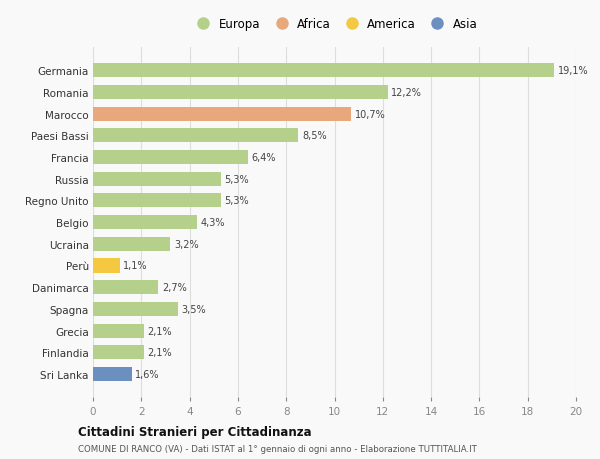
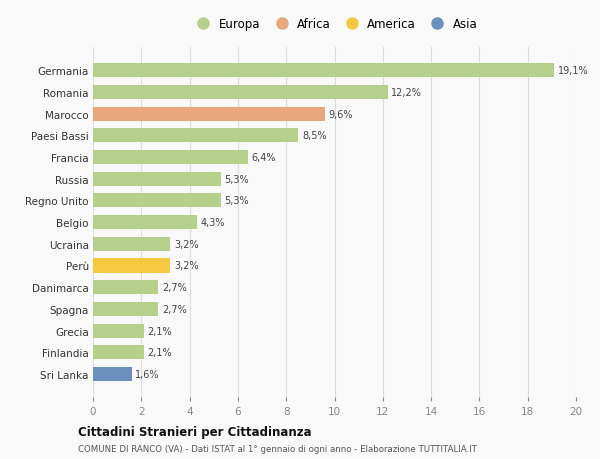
Marocco: 10,7% -> 9,6%
Perù: 1,1% -> 3,2%
Spagna: 3,5% -> 2,7%
